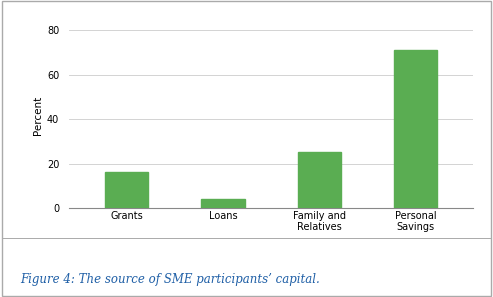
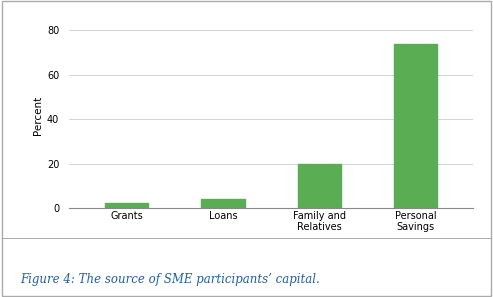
Grants: 16 -> 2
Family and Relatives: 25 -> 20
Personal Savings: 71 -> 74
